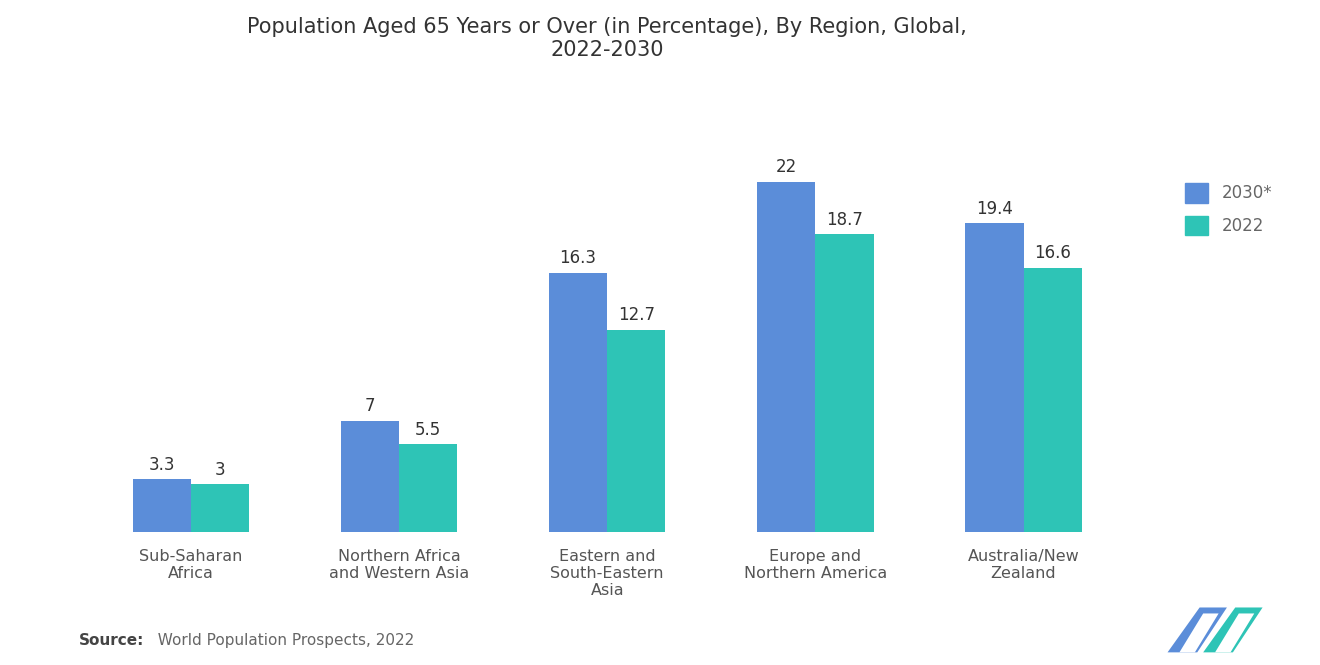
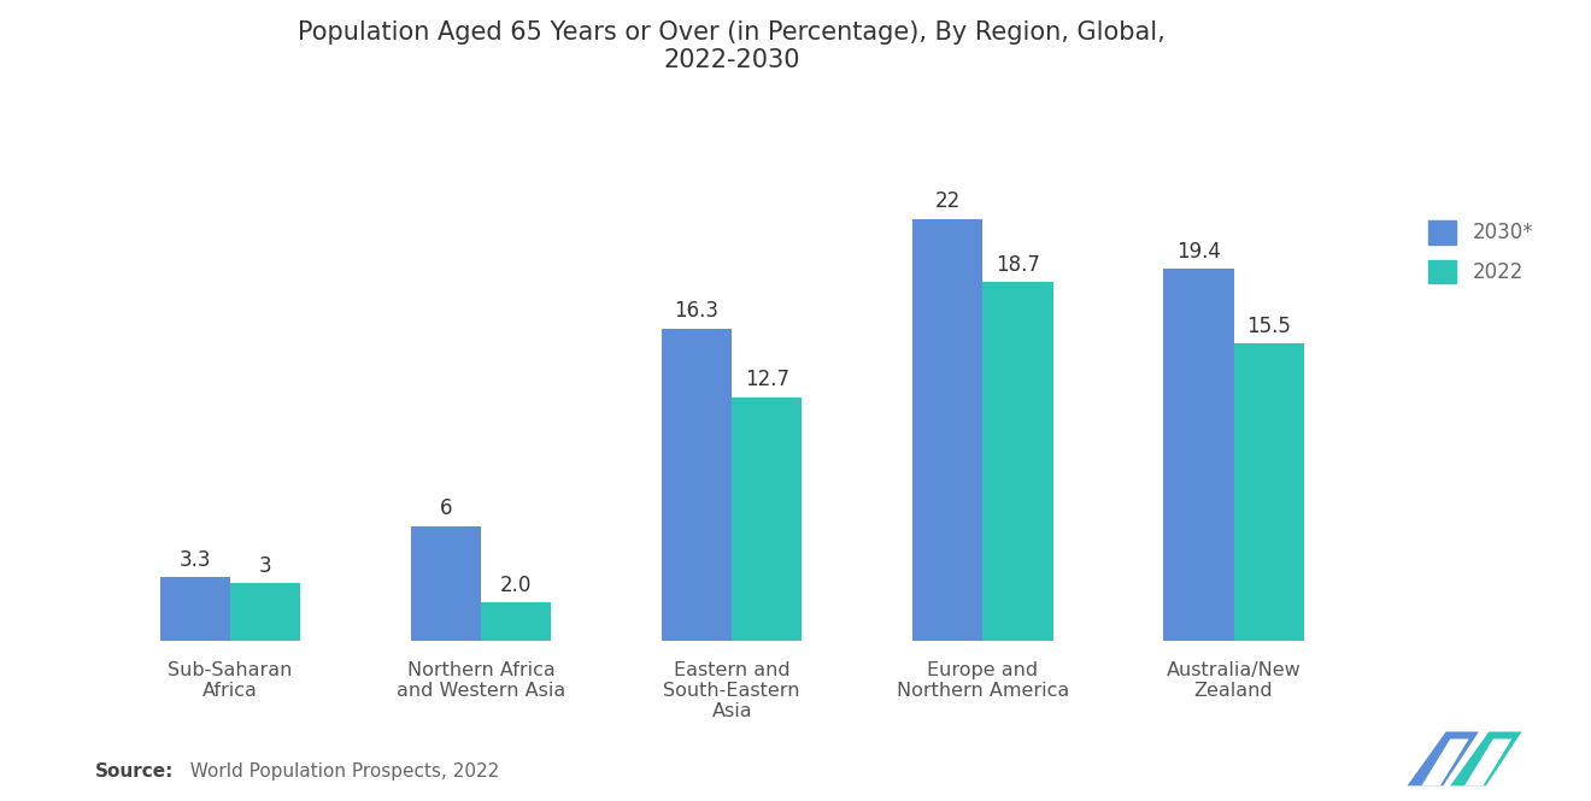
2030*/Northern Africa and Western Asia: 7 -> 6
2022/Northern Africa and Western Asia: 5.5 -> 2.0
2022/Australia/New Zealand: 16.6 -> 15.5
